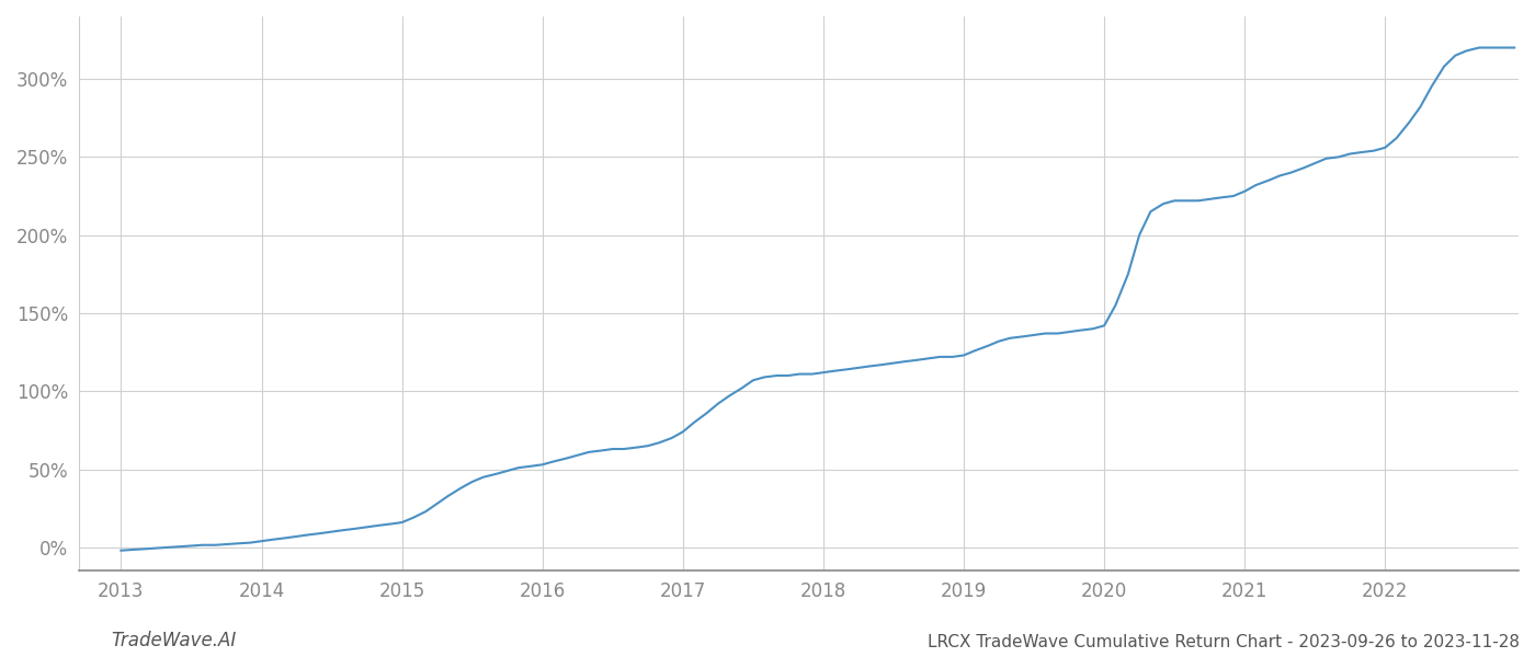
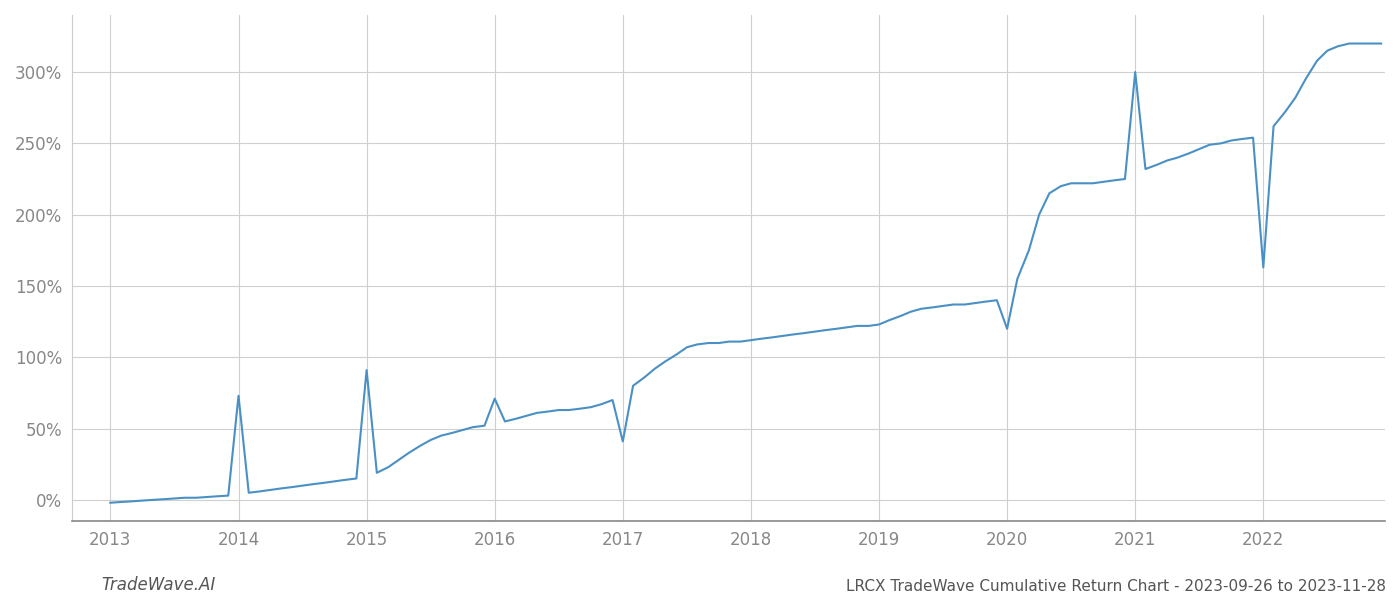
2014: 4% -> 73%
2015: 16% -> 91%
2016: 53% -> 71%
2017: 74% -> 41%
2020: 142% -> 120%
2021: 228% -> 300%
2022: 256% -> 163%
